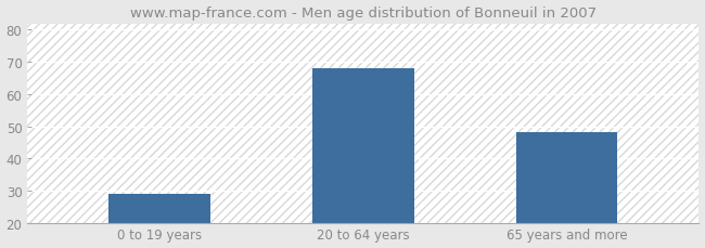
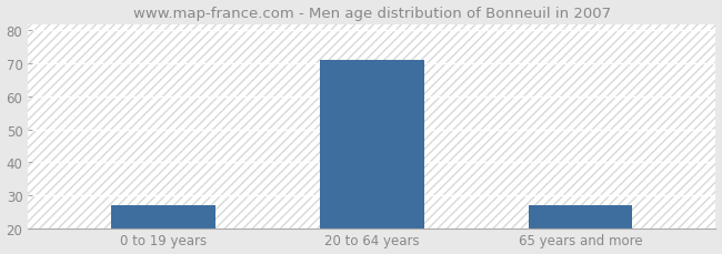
0 to 19 years: 29 -> 27
20 to 64 years: 68 -> 71
65 years and more: 48 -> 27
